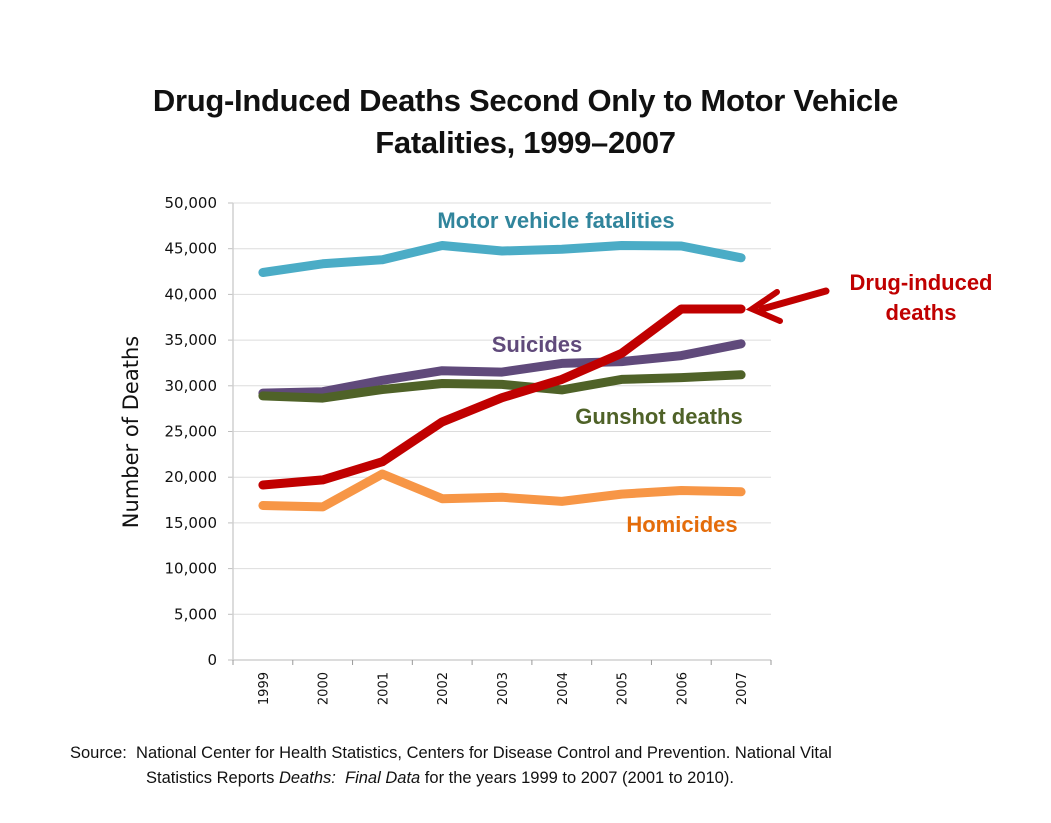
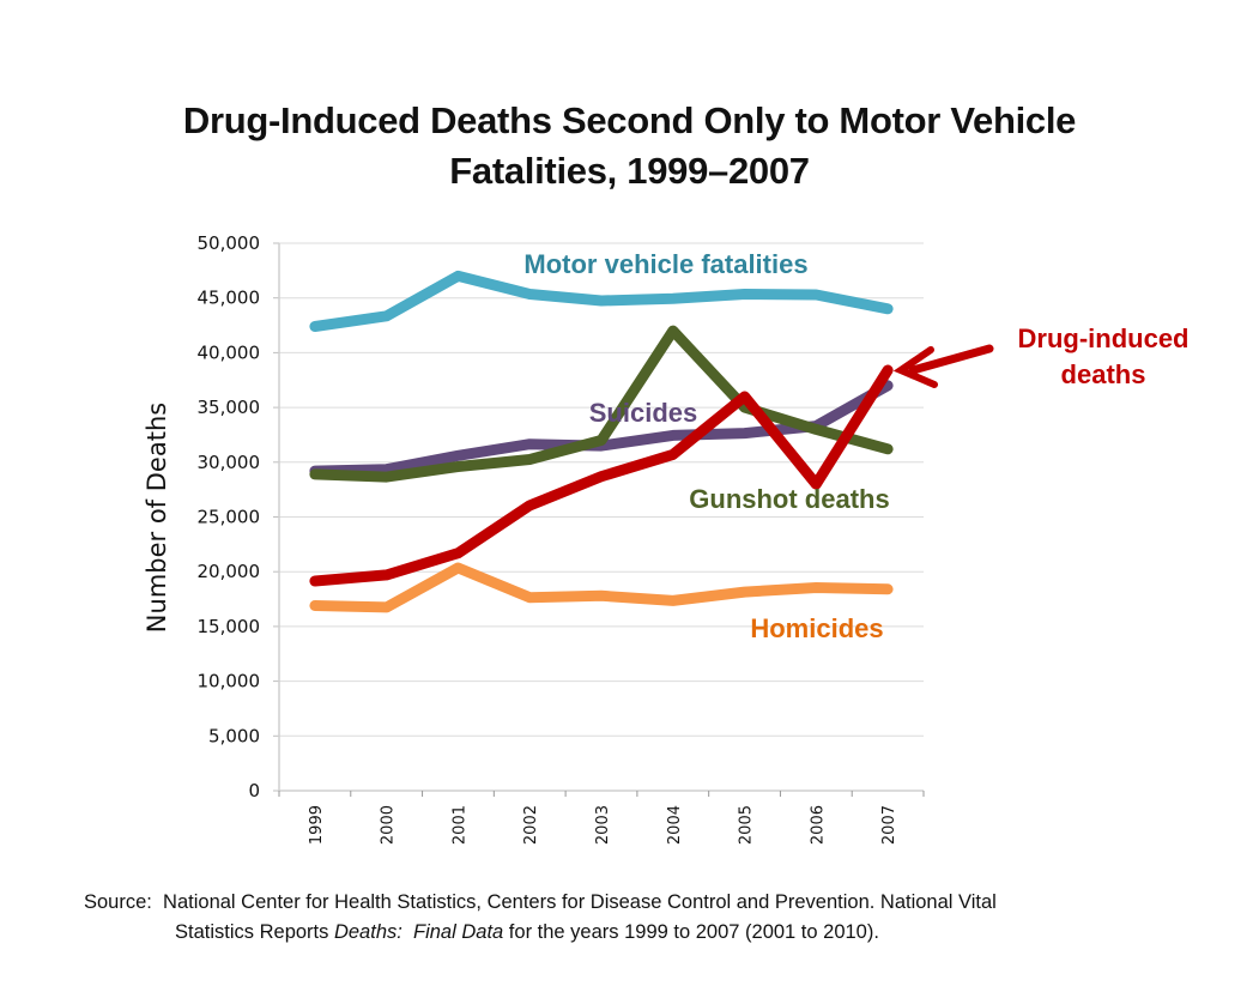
Motor vehicle fatalities/2001: 44000 -> 47000
Gunshot deaths/2003: 30000 -> 32000
Gunshot deaths/2004: 30000 -> 42000
Gunshot deaths/2005: 31000 -> 35000
Drug-induced deaths/2005: 34000 -> 36000
Gunshot deaths/2006: 31000 -> 33000
Drug-induced deaths/2006: 38000 -> 28000
Suicides/2007: 35000 -> 37000
